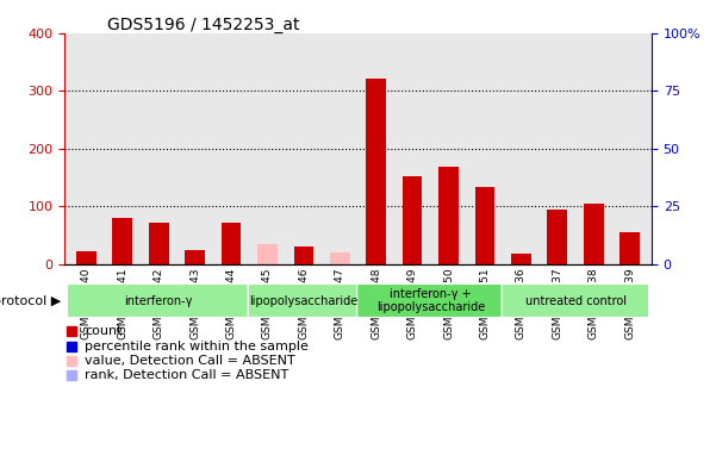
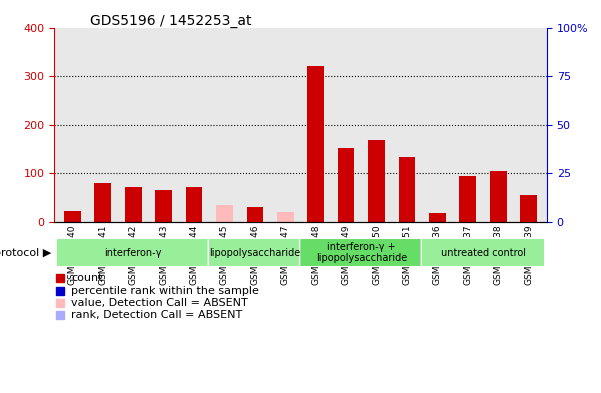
GSM1304843: 25 -> 65
